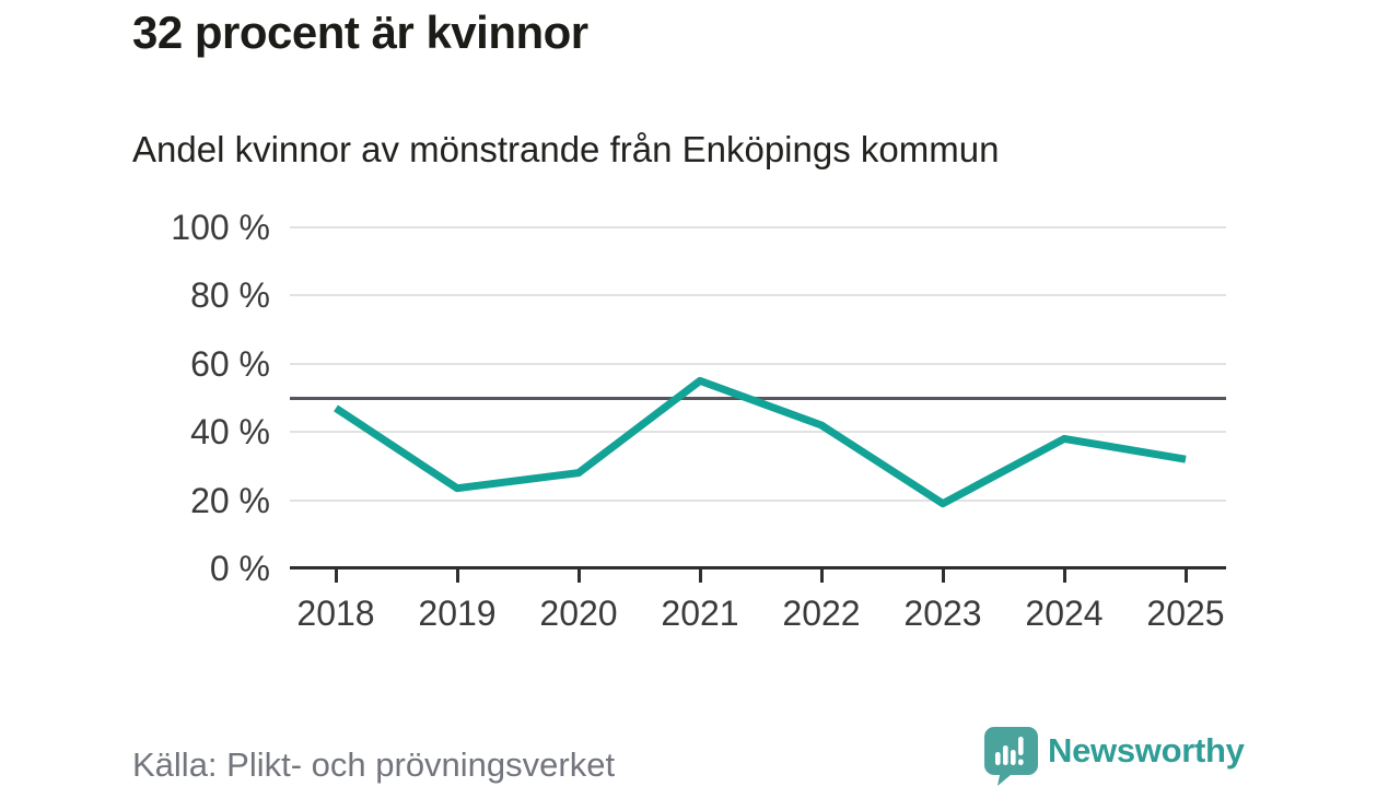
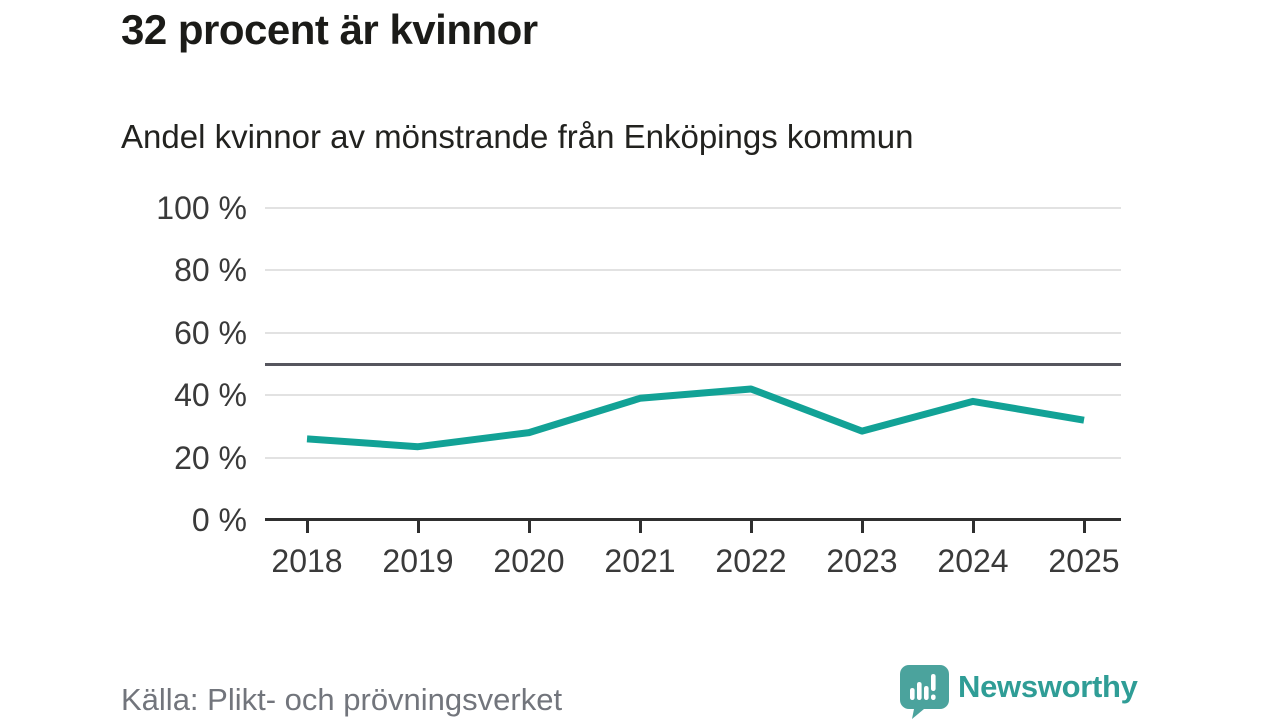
2018: 47% -> 26%
2021: 55% -> 39%
2023: 19% -> 28%
